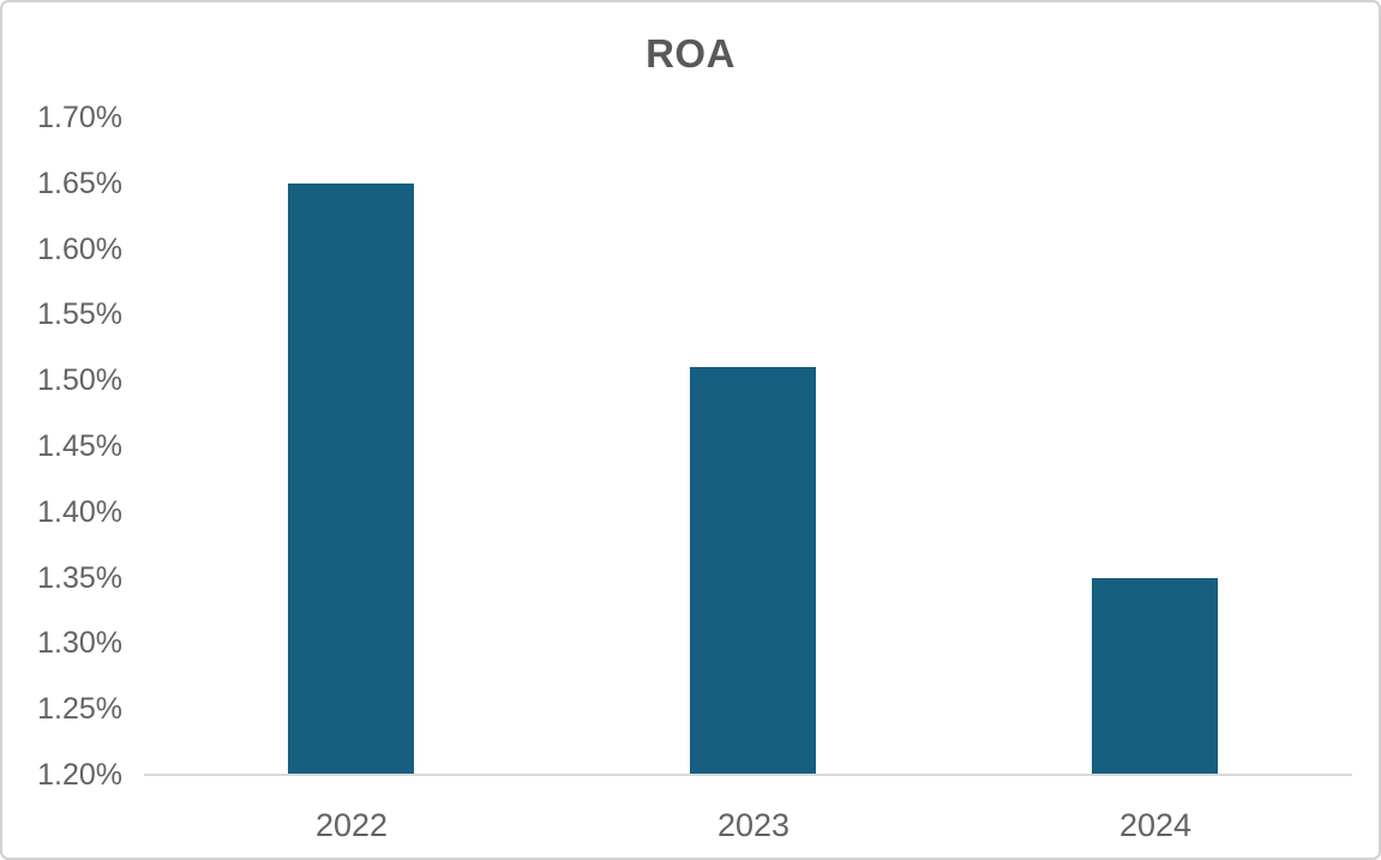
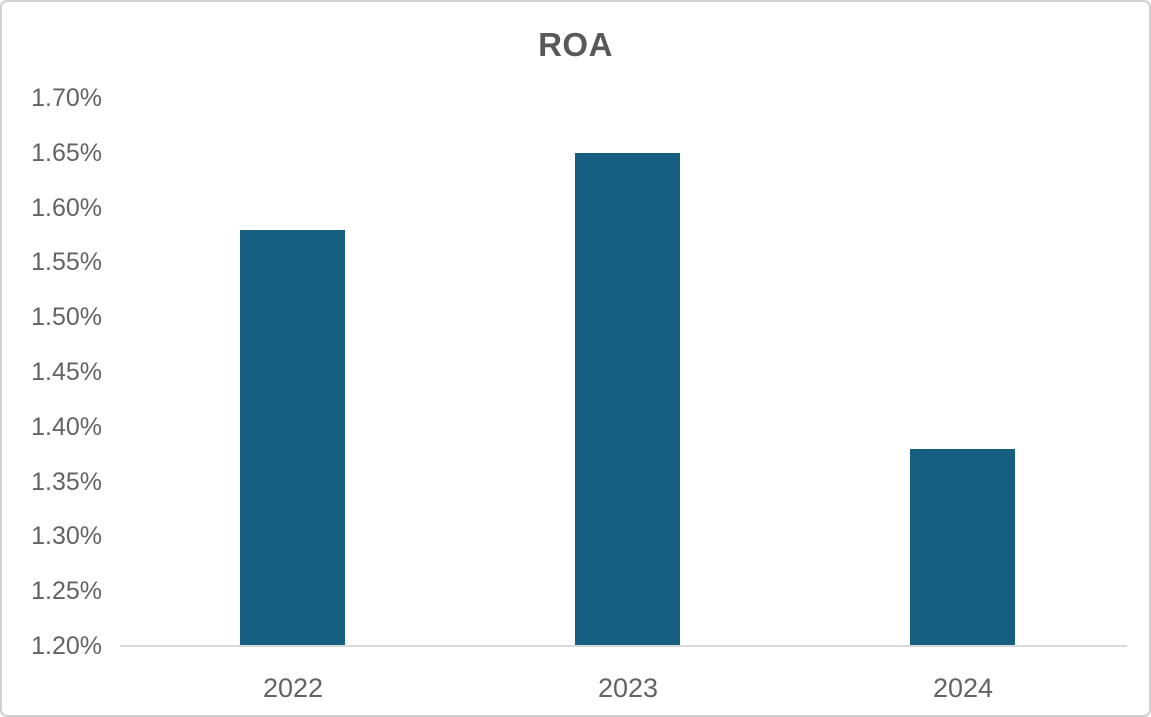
2022: 1.65% -> 1.58%
2023: 1.51% -> 1.65%
2024: 1.35% -> 1.38%
